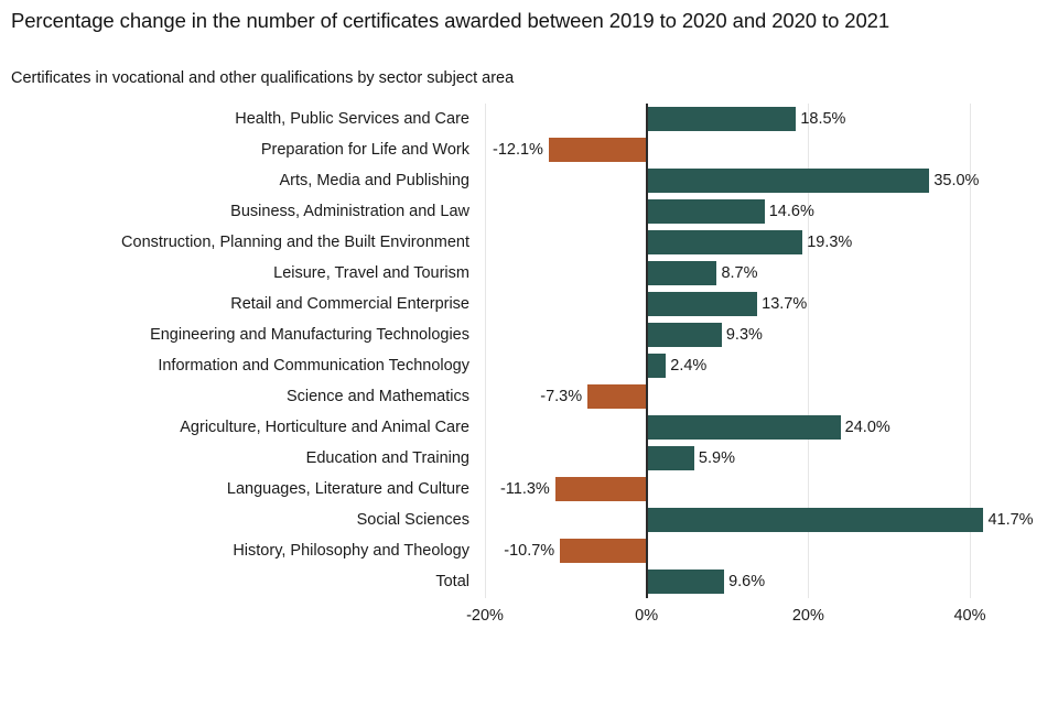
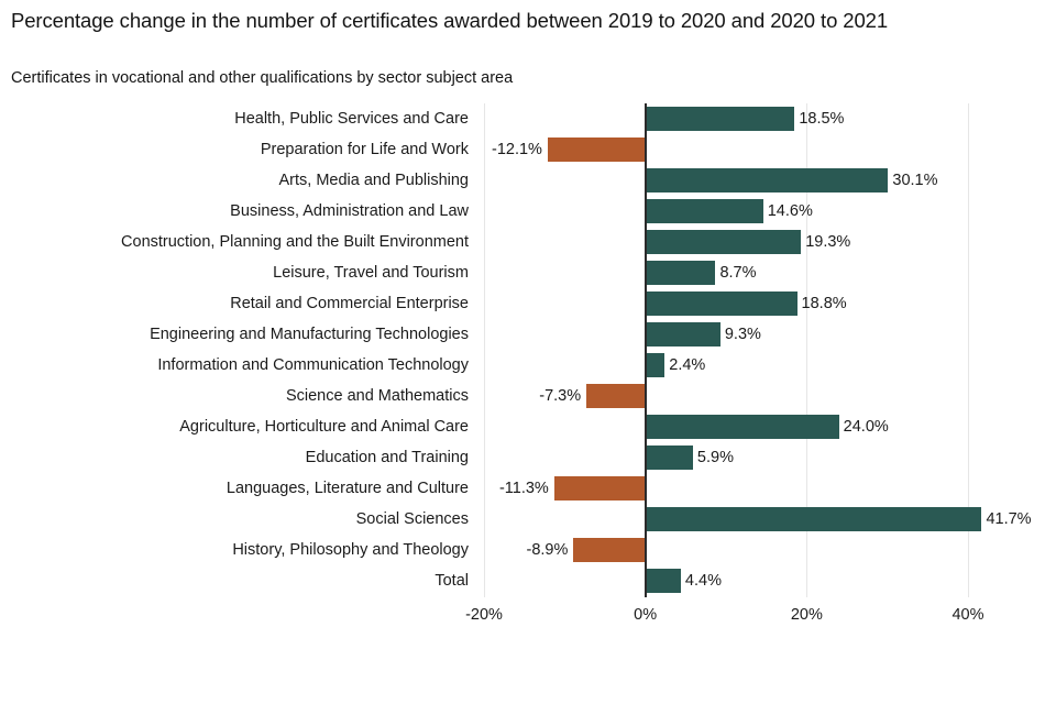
Arts, Media and Publishing: 35.0% -> 30.1%
Retail and Commercial Enterprise: 13.7% -> 18.8%
History, Philosophy and Theology: -10.7% -> -8.9%
Total: 9.6% -> 4.4%
